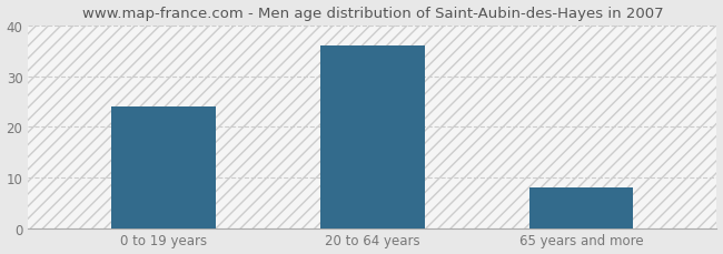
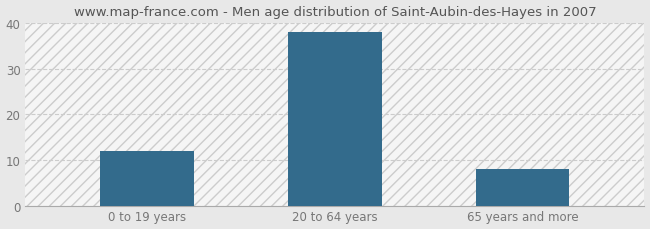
0 to 19 years: 24 -> 12
20 to 64 years: 36 -> 38
